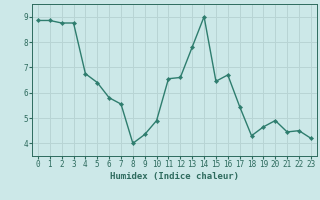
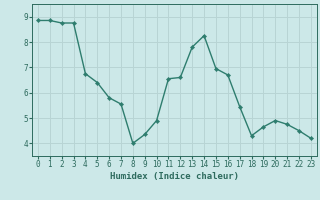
14: 9.00 -> 8.25
15: 6.45 -> 6.95
21: 4.45 -> 4.75
